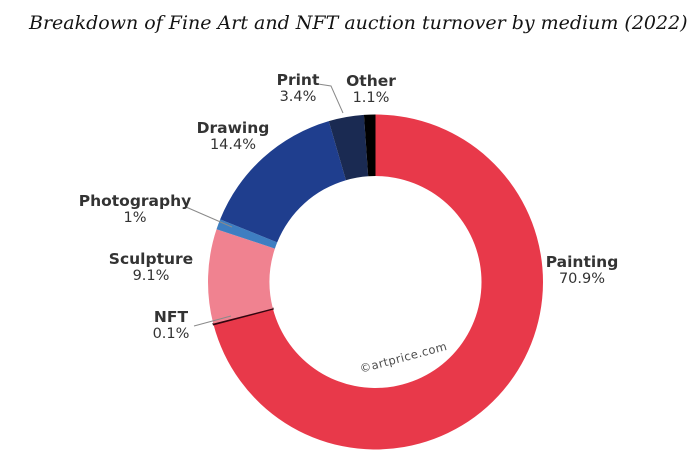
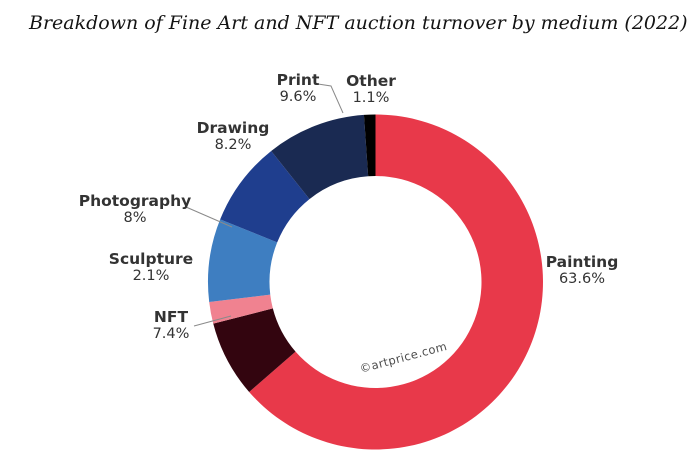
Painting: 70.9% -> 63.6%
NFT: 0.1% -> 7.4%
Sculpture: 9.1% -> 2.1%
Photography: 1% -> 8%
Drawing: 14.4% -> 8.2%
Print: 3.4% -> 9.6%
